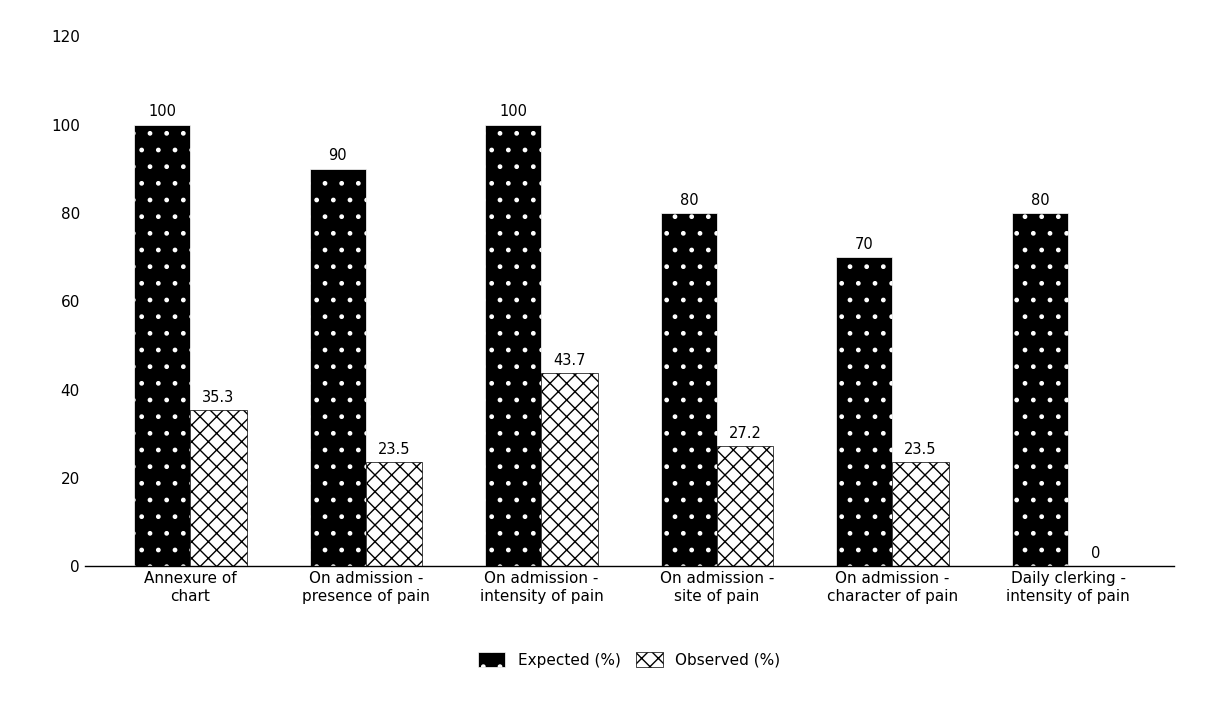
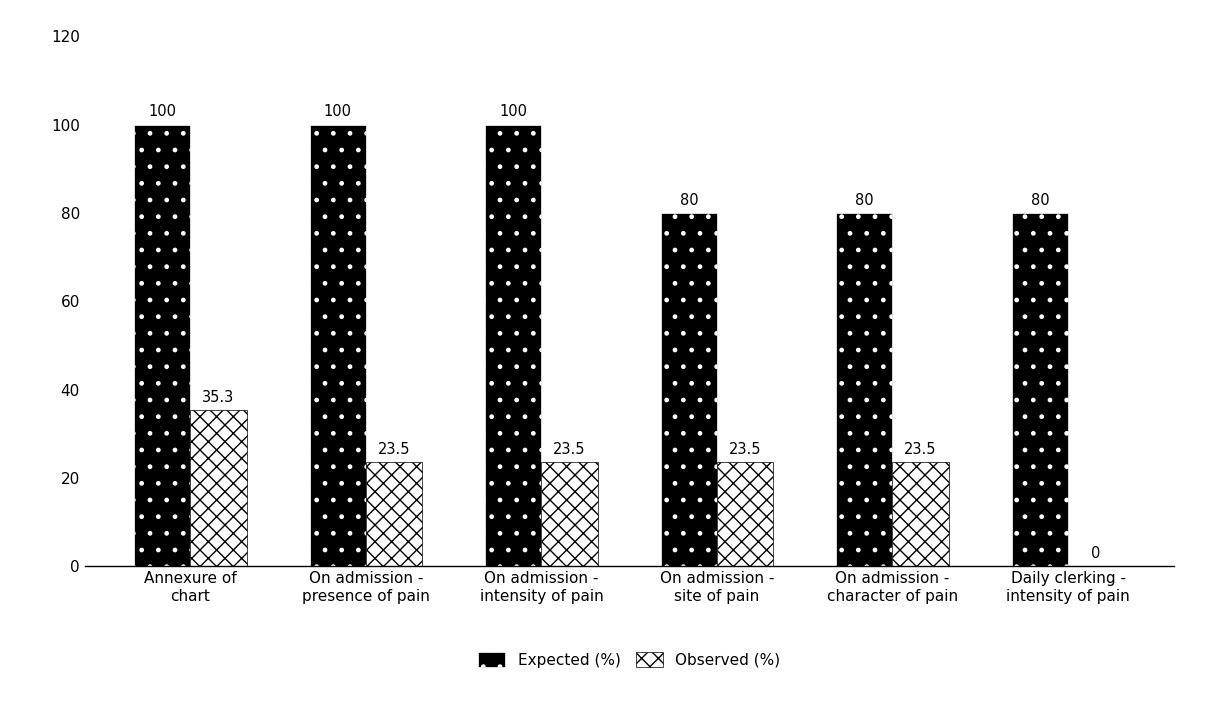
Expected (%)/On admission - presence of pain: 90 -> 100
Observed (%)/On admission - intensity of pain: 43.7 -> 23.5
Observed (%)/On admission - site of pain: 27.2 -> 23.5
Expected (%)/On admission - character of pain: 70 -> 80
